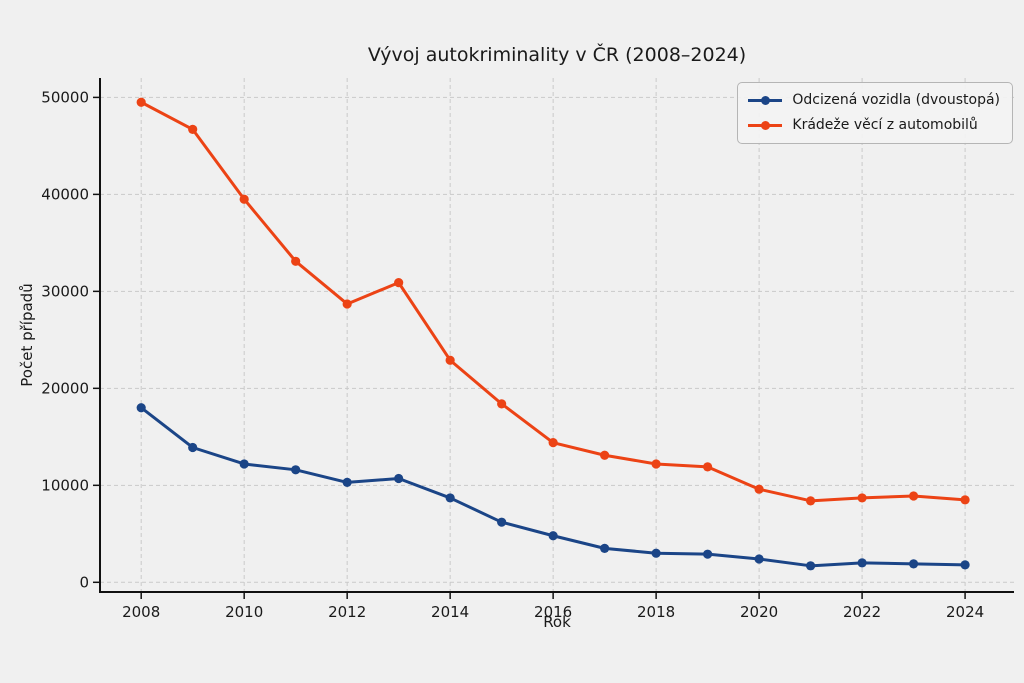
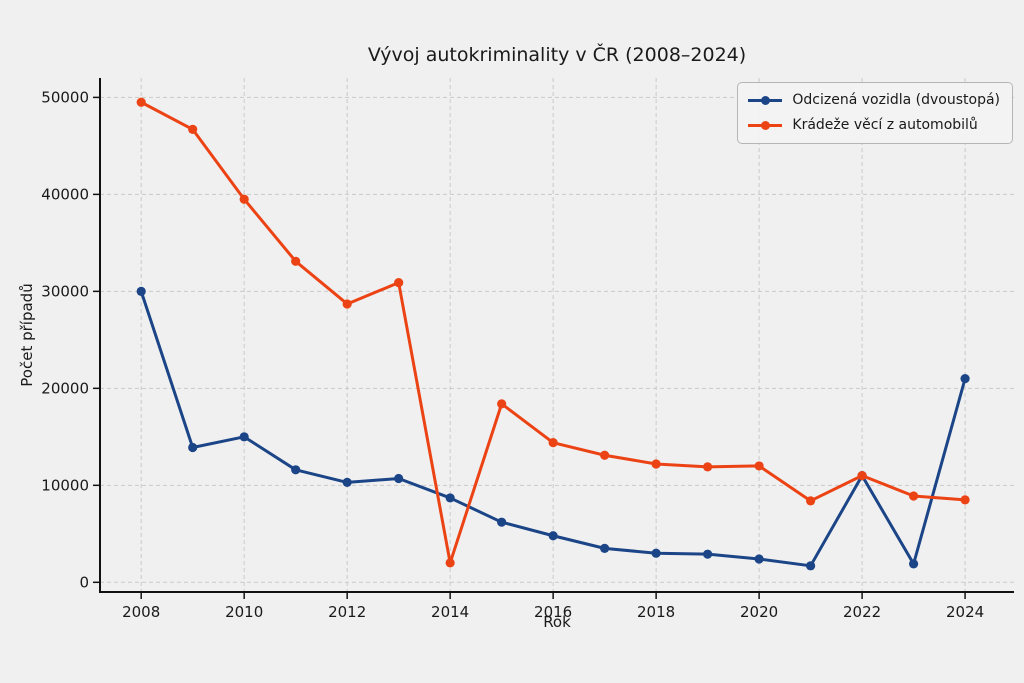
Odcizená vozidla (dvoustopá)/2008: 18000 -> 30000
Odcizená vozidla (dvoustopá)/2010: 12000 -> 15000
Krádeže věcí z automobilů/2014: 23000 -> 2000
Krádeže věcí z automobilů/2020: 10000 -> 12000
Odcizená vozidla (dvoustopá)/2022: 2000 -> 11000
Krádeže věcí z automobilů/2022: 9000 -> 11000
Odcizená vozidla (dvoustopá)/2024: 2000 -> 21000
